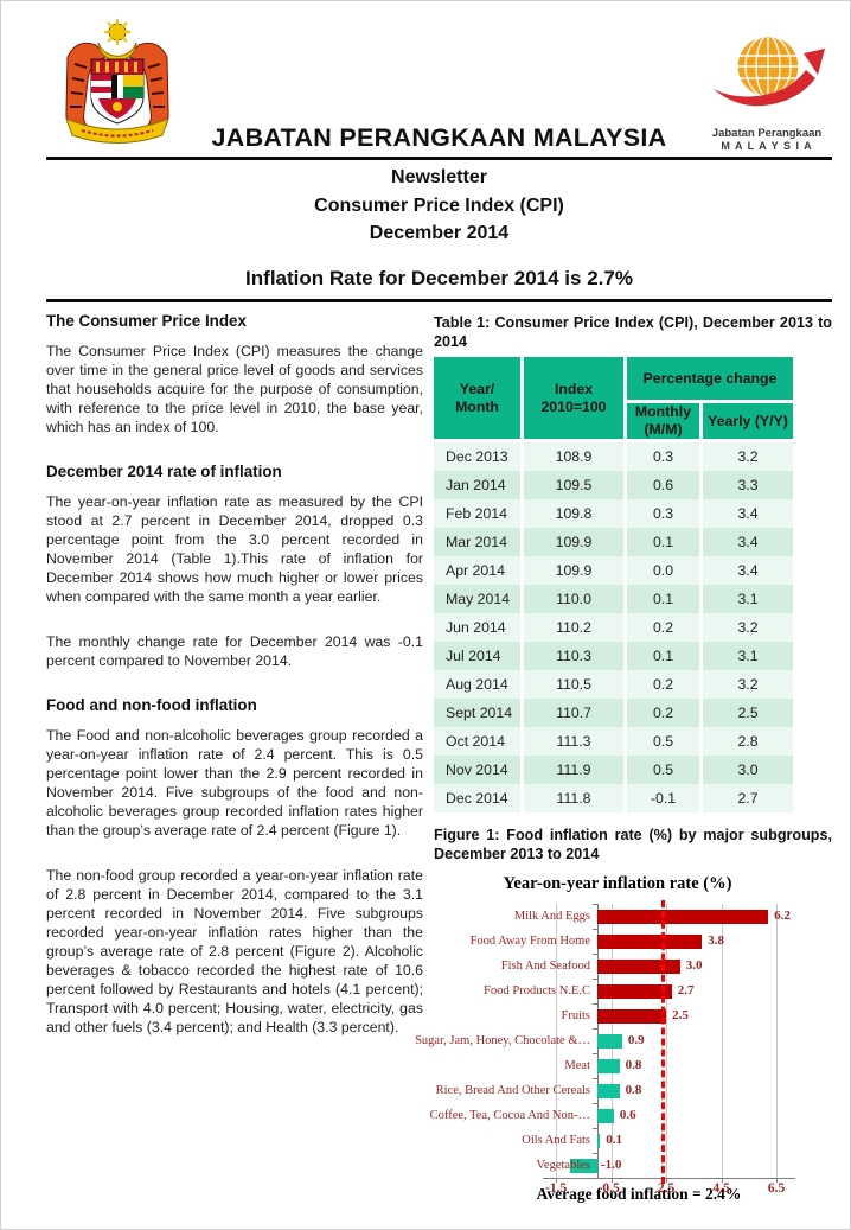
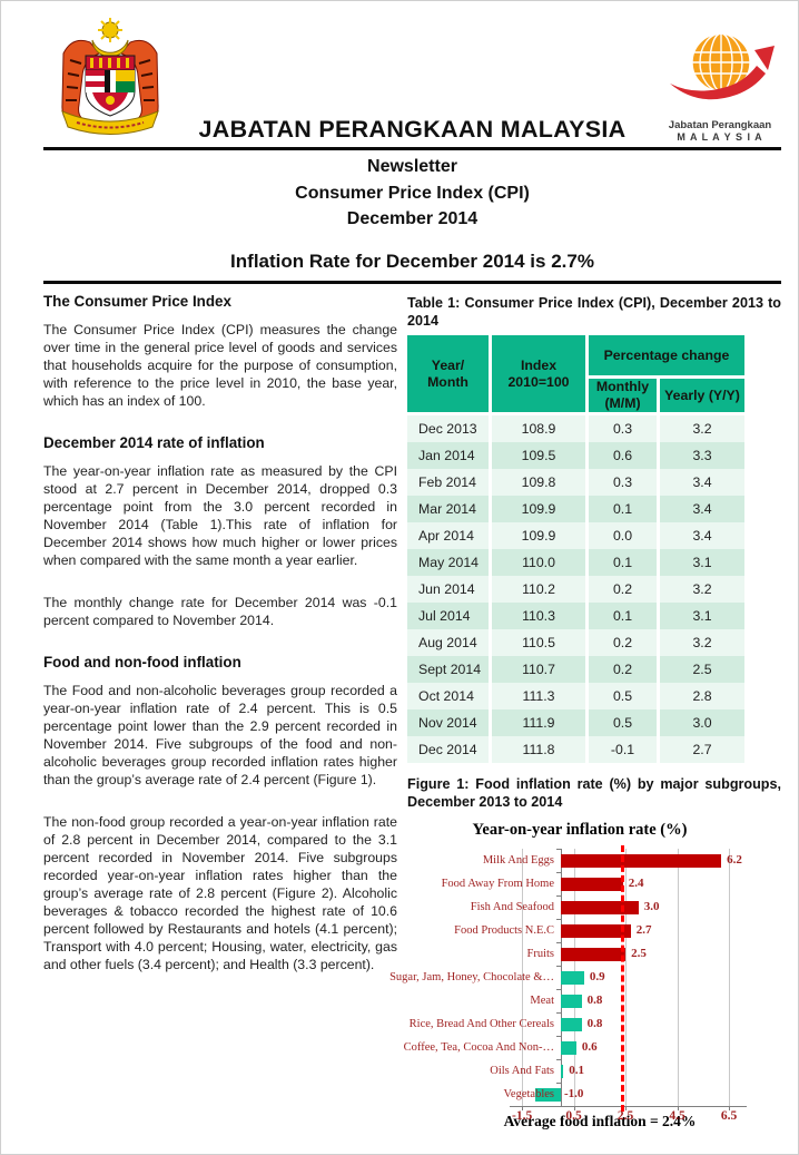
Food Away From Home: 3.8 -> 2.4
